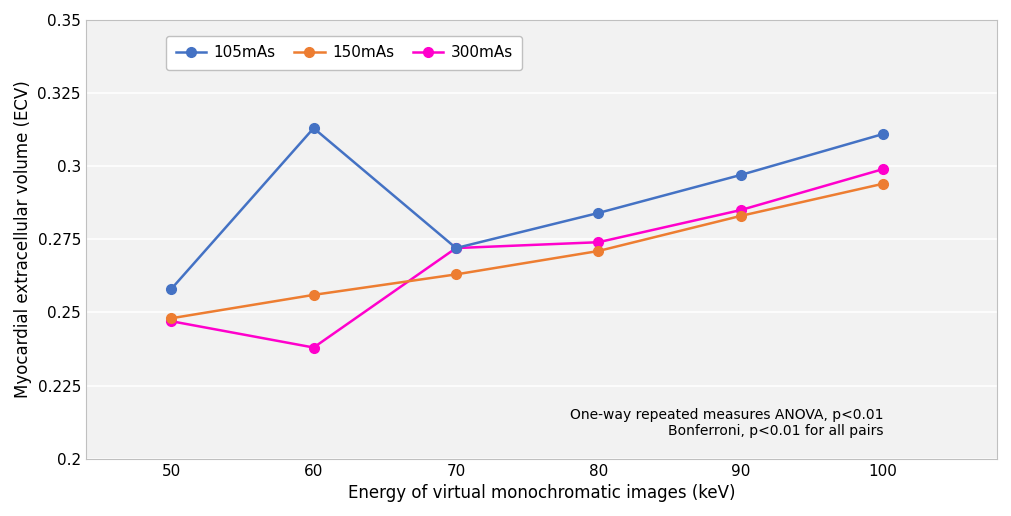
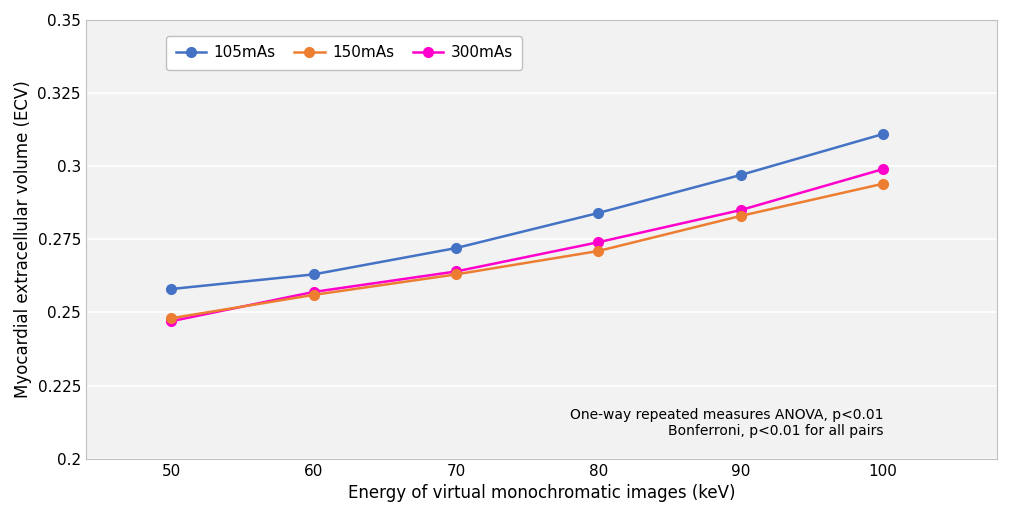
105mAs/60: 0.313 -> 0.263
300mAs/60: 0.238 -> 0.257
300mAs/70: 0.272 -> 0.264
